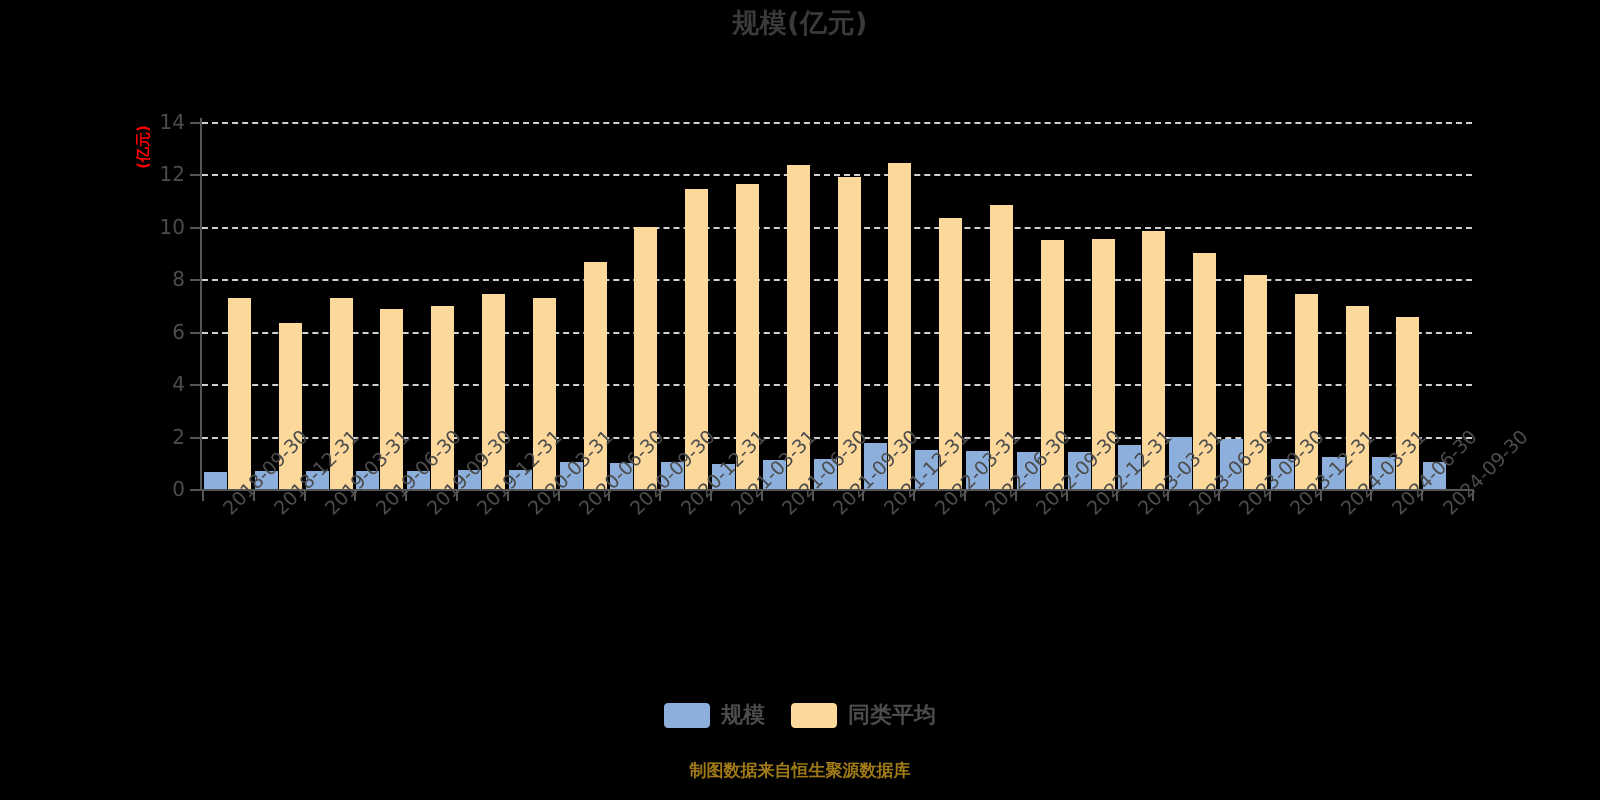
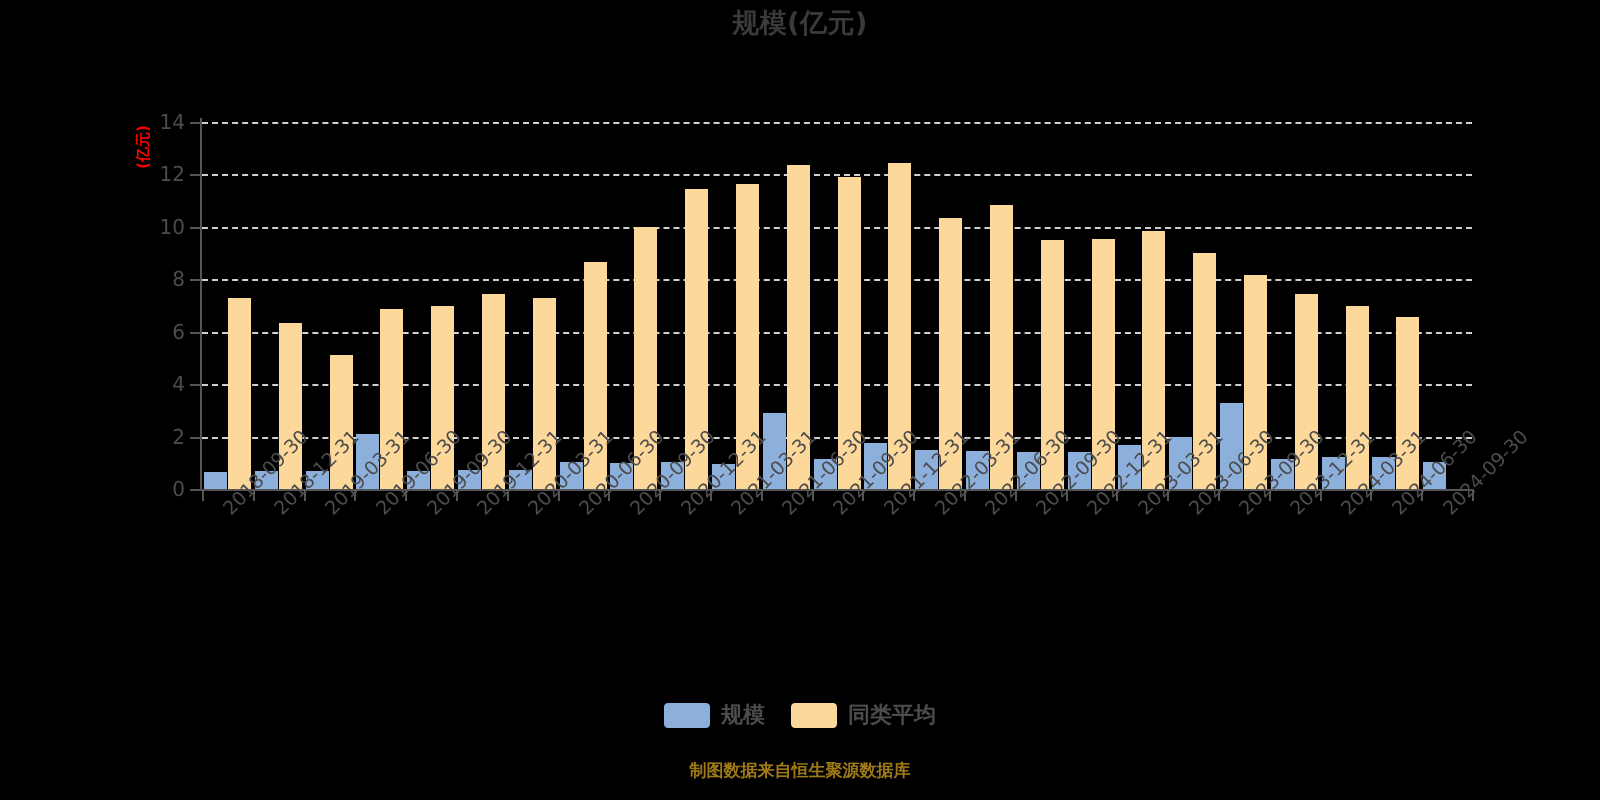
同类平均/2019-03-31: 7.3 -> 5.1
规模/2019-06-30: 0.7 -> 2.1
规模/2021-06-30: 1.1 -> 2.9
规模/2023-09-30: 1.9 -> 3.3
